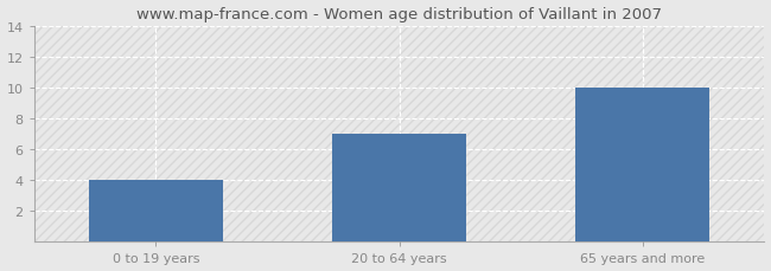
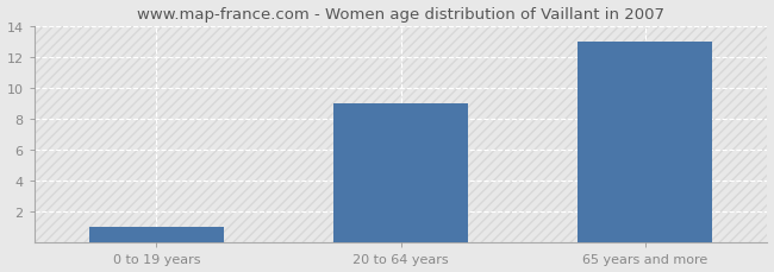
0 to 19 years: 4 -> 1
20 to 64 years: 7 -> 9
65 years and more: 10 -> 13
